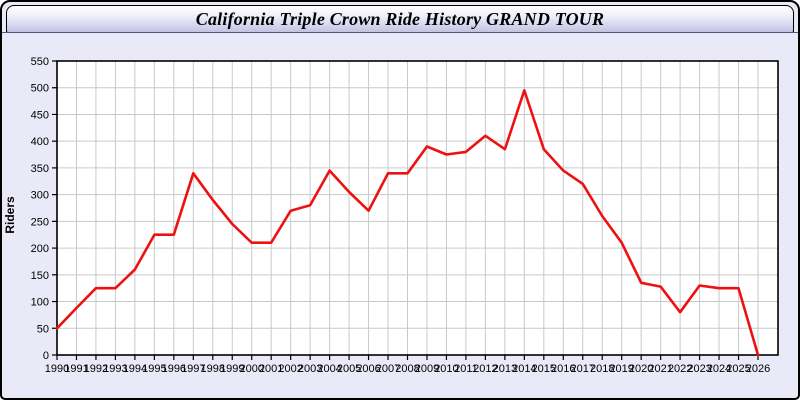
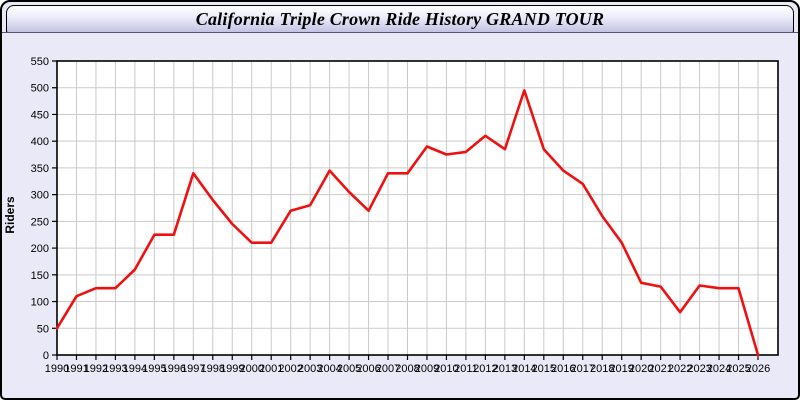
1991: 90 -> 110
